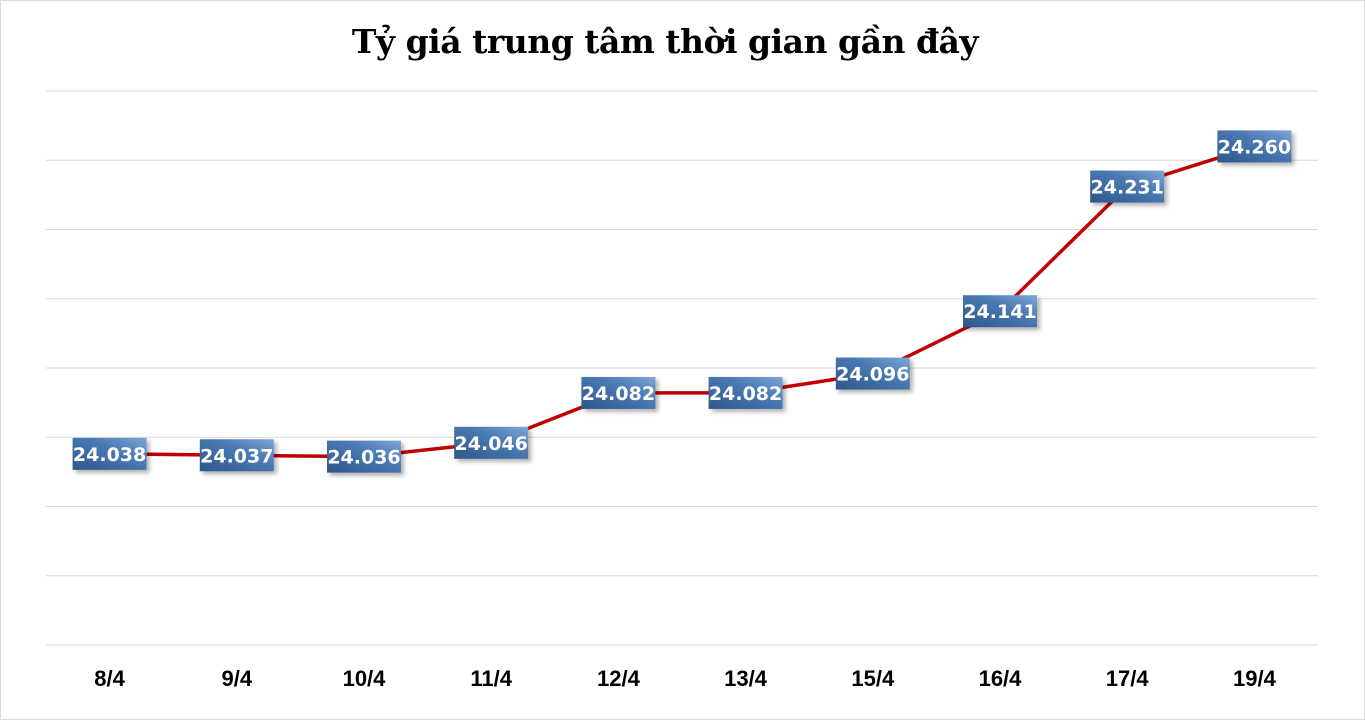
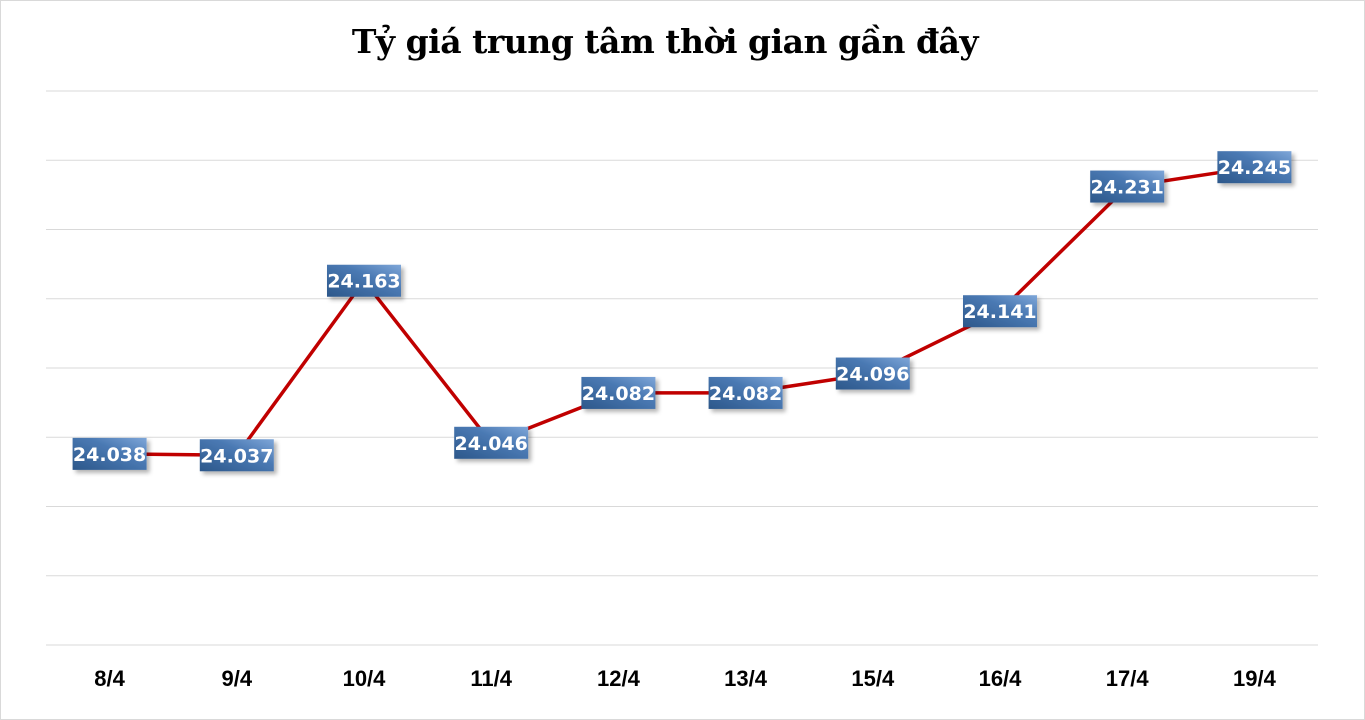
10/4: 24.036 -> 24.163
19/4: 24.260 -> 24.245
